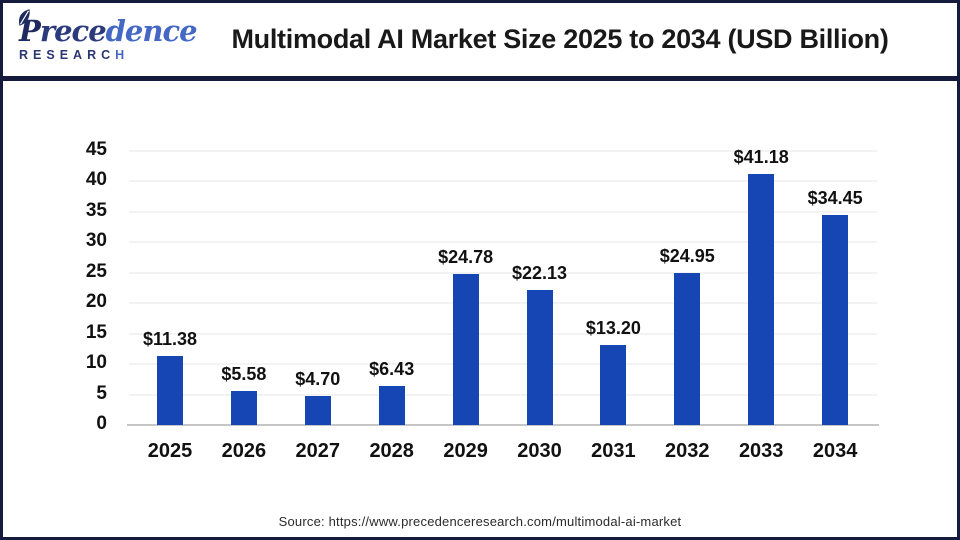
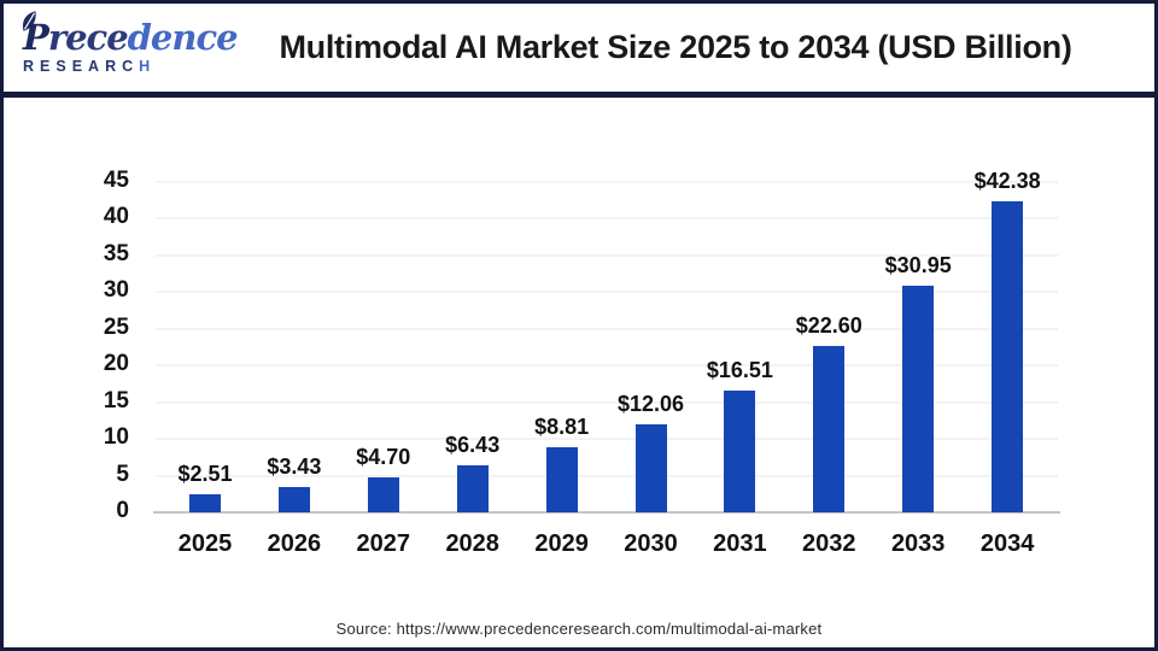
2025: $11.38 -> $2.51
2026: $5.58 -> $3.43
2029: $24.78 -> $8.81
2030: $22.13 -> $12.06
2031: $13.20 -> $16.51
2032: $24.95 -> $22.60
2033: $41.18 -> $30.95
2034: $34.45 -> $42.38
